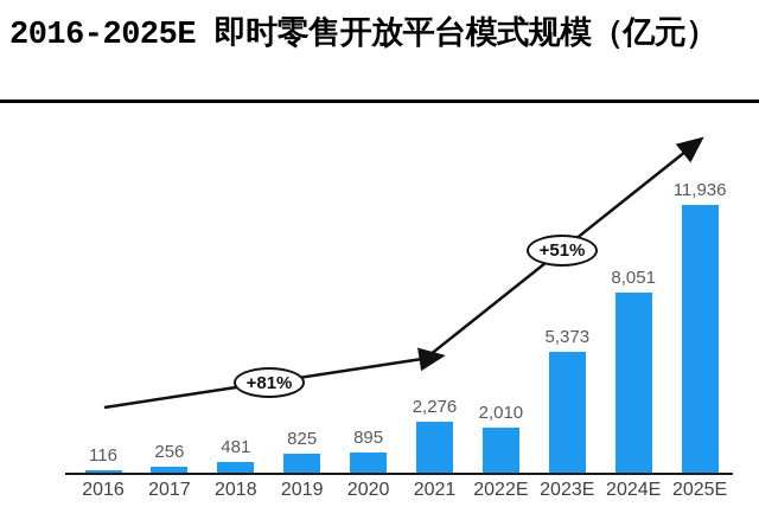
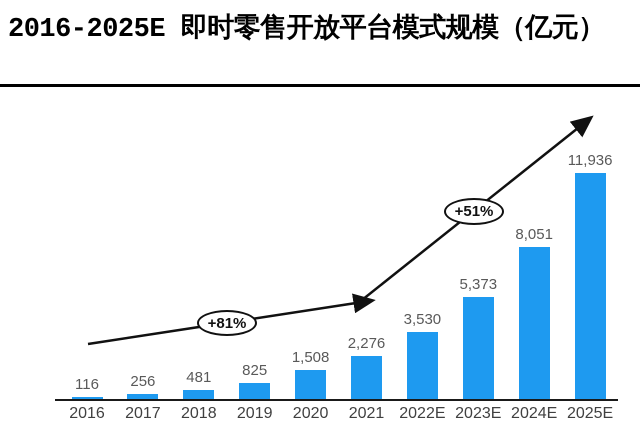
2020: 895 -> 1,508
2022E: 2,010 -> 3,530
